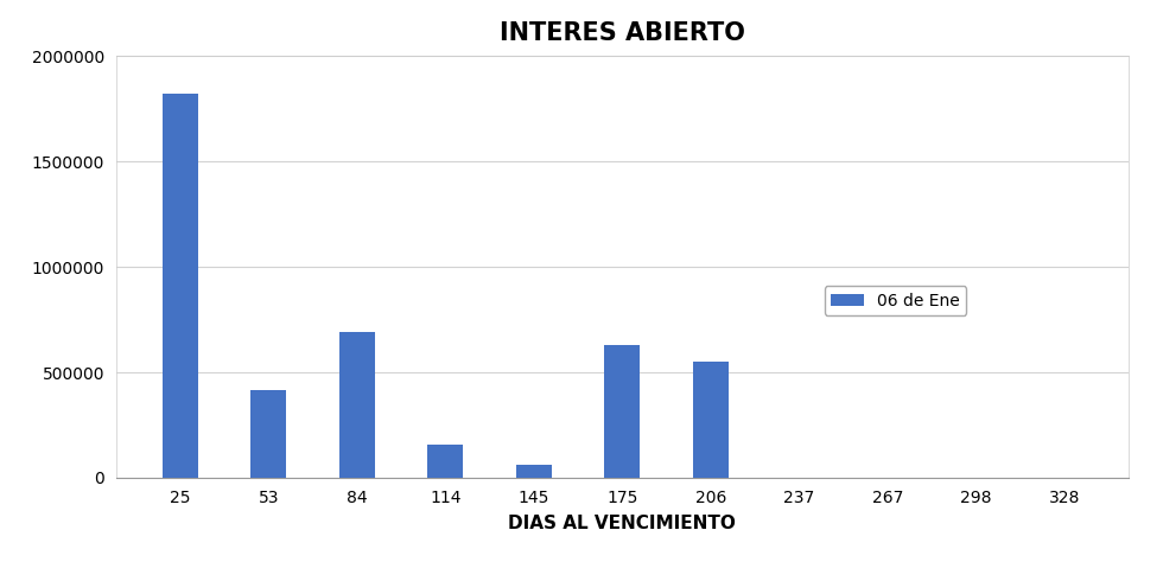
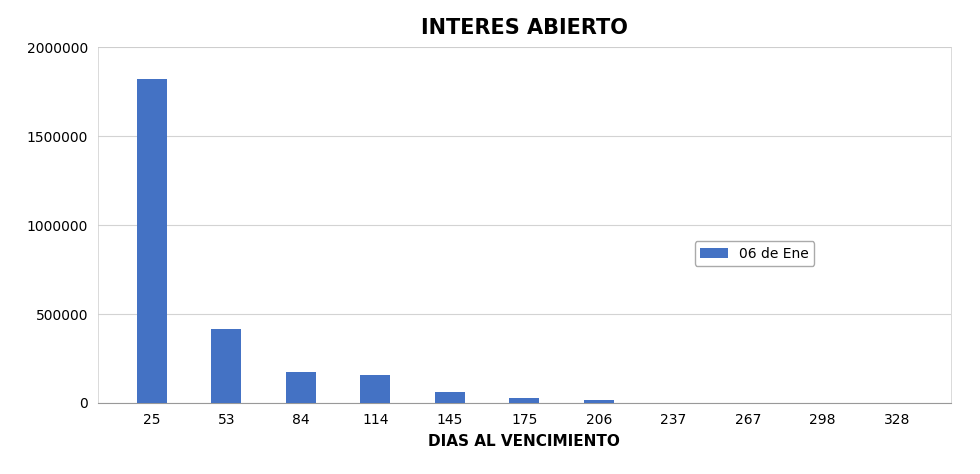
84: 690000 -> 180000
175: 630000 -> 30000
206: 550000 -> 20000
